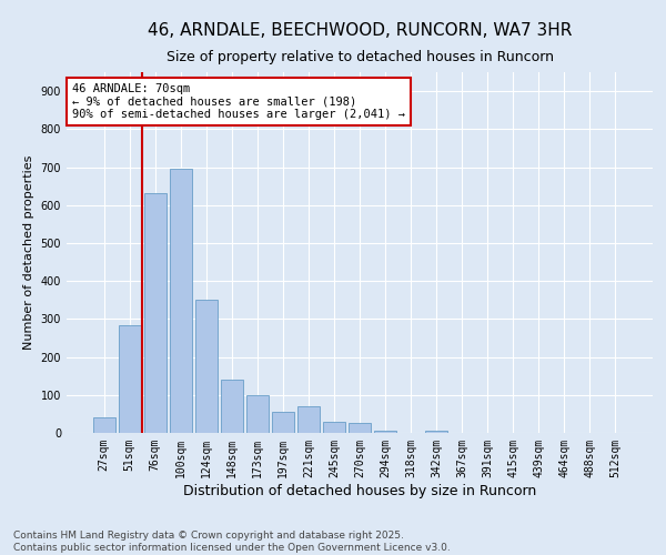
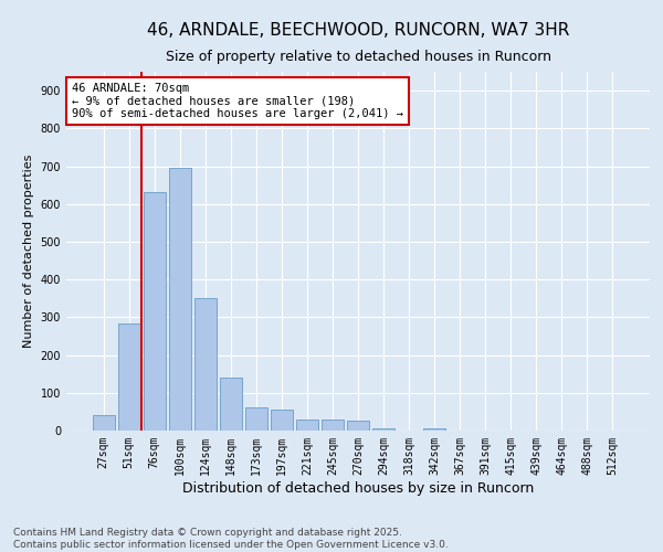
173sqm: 100 -> 60
221sqm: 70 -> 30
